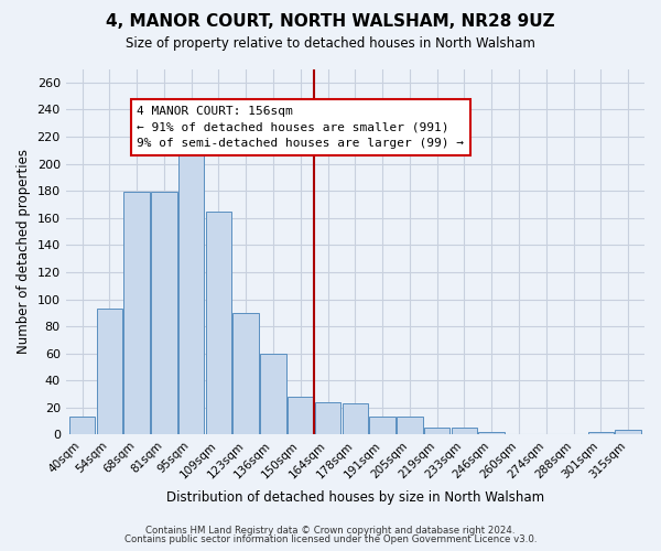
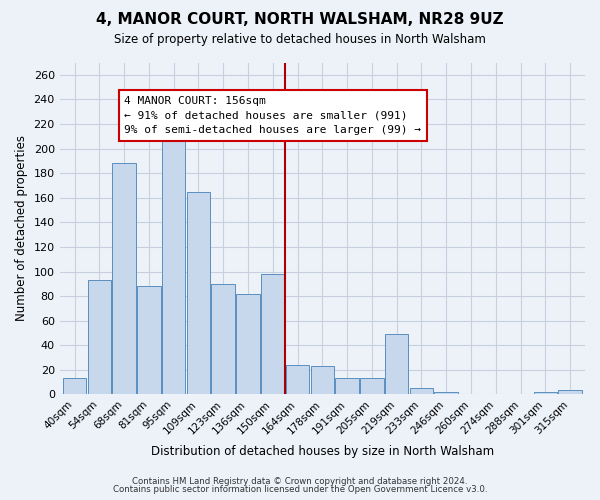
68sqm: 179 -> 188
81sqm: 179 -> 88
136sqm: 60 -> 82
150sqm: 28 -> 98
219sqm: 5 -> 49
